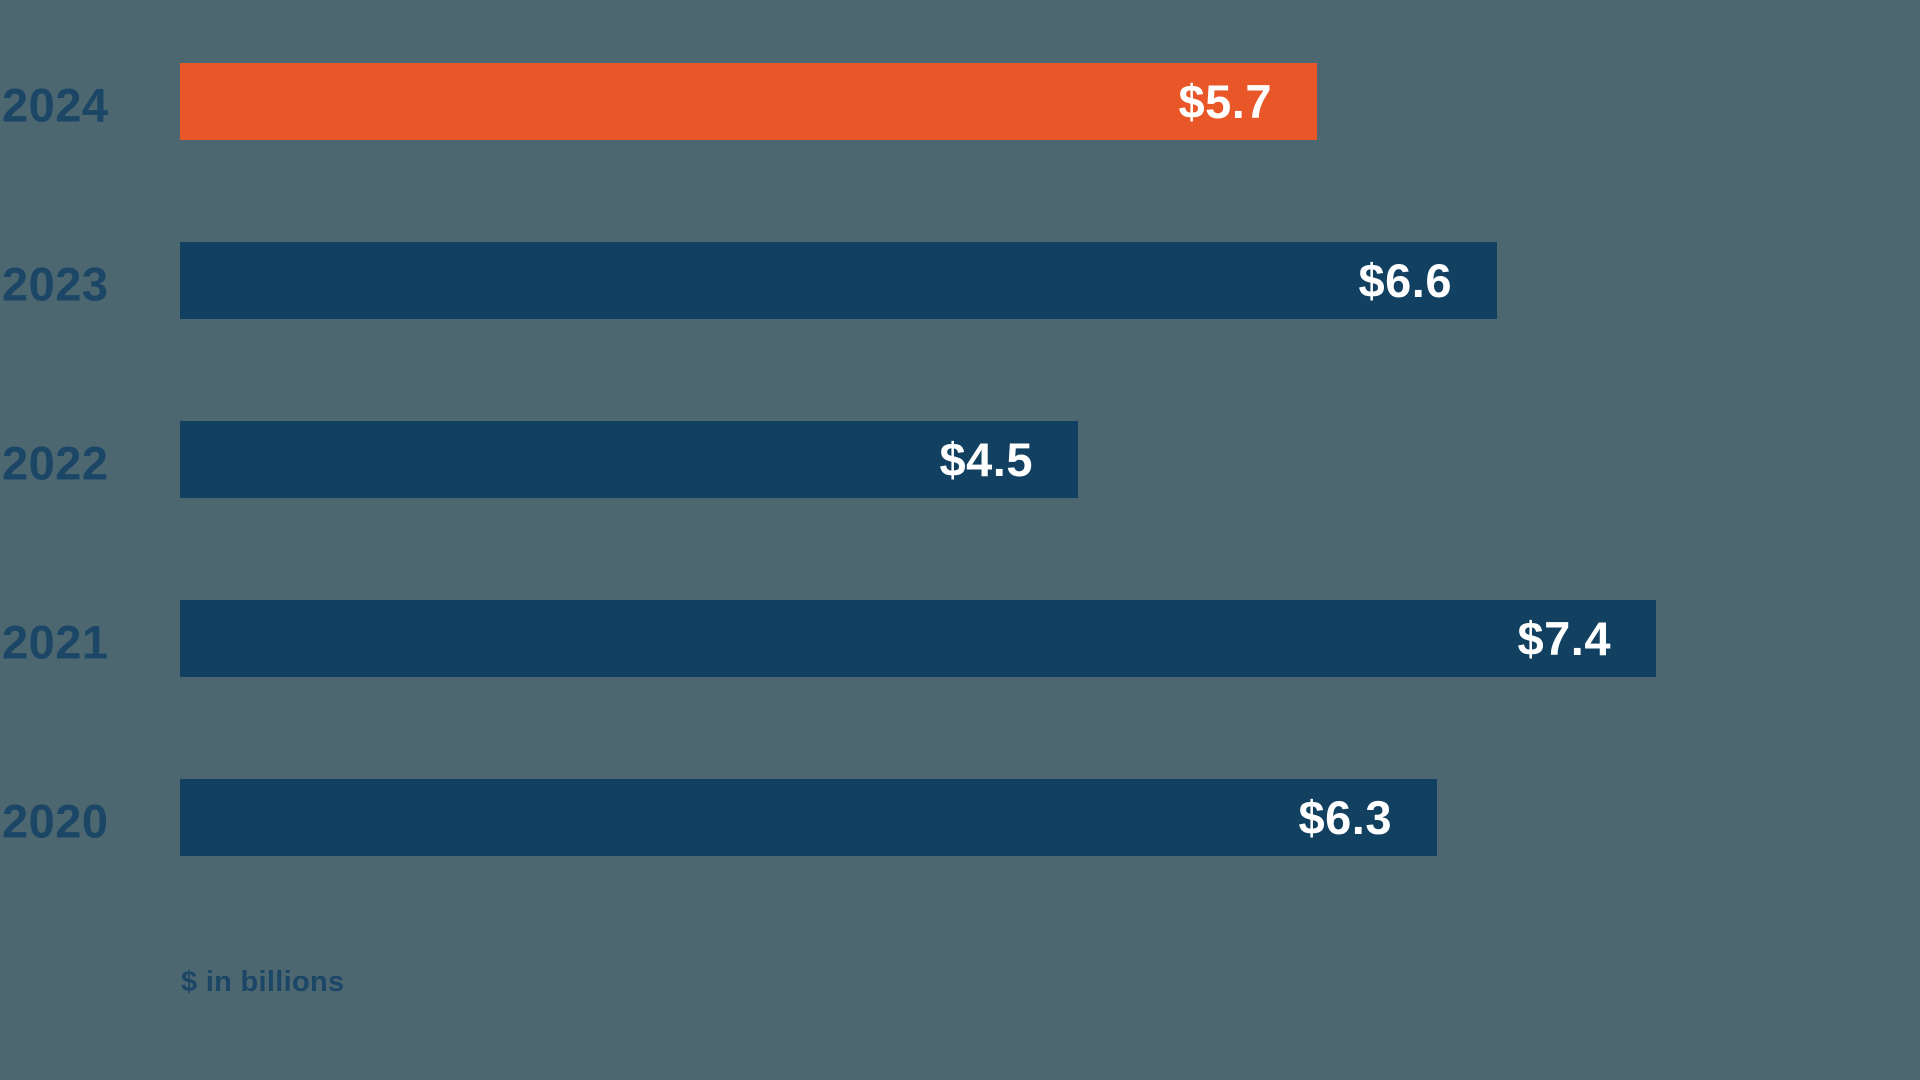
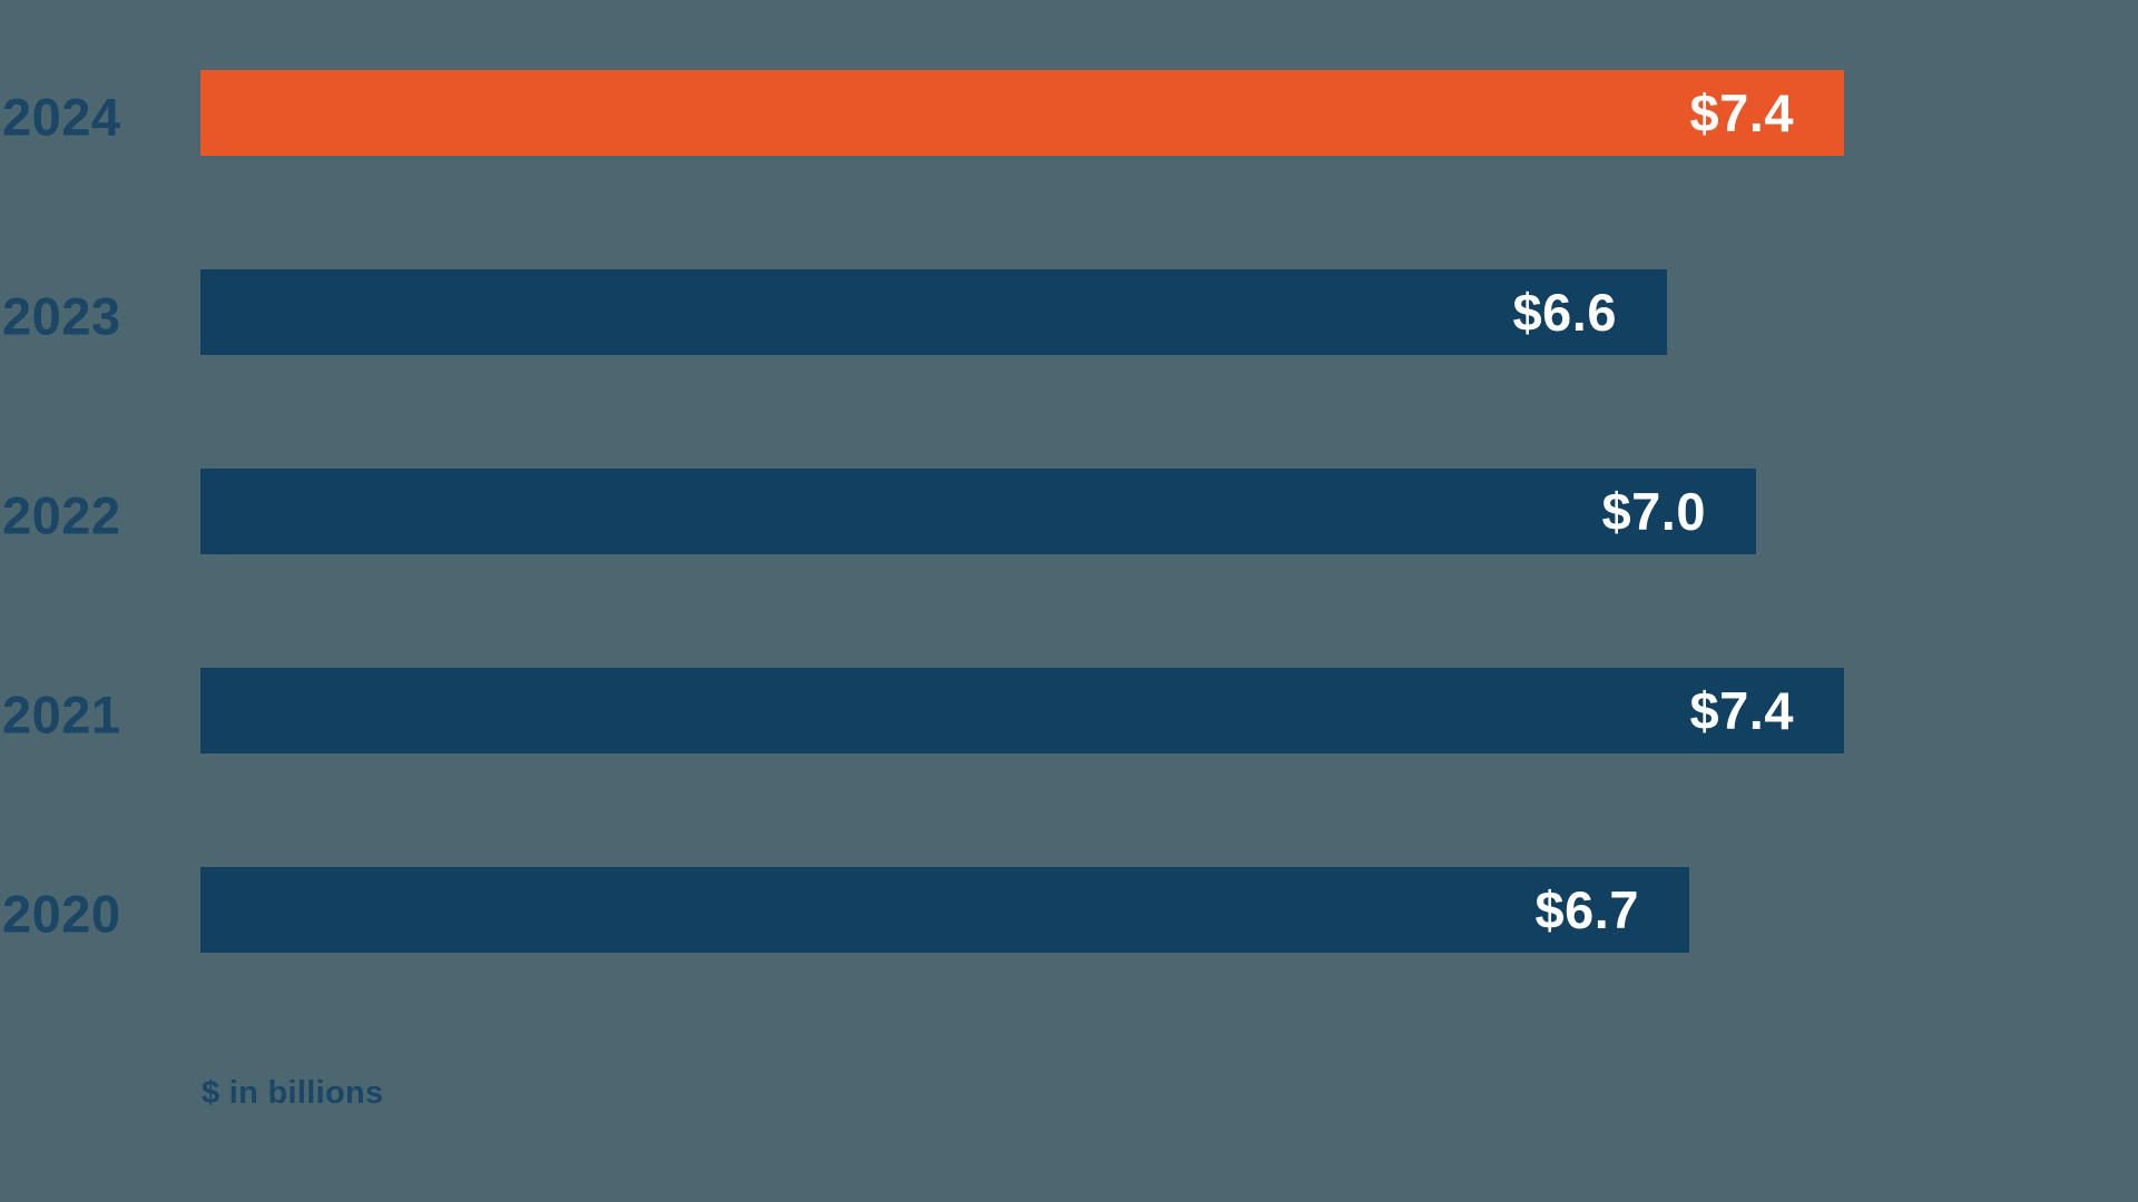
2024: $5.7 -> $7.4
2022: $4.5 -> $7.0
2020: $6.3 -> $6.7
